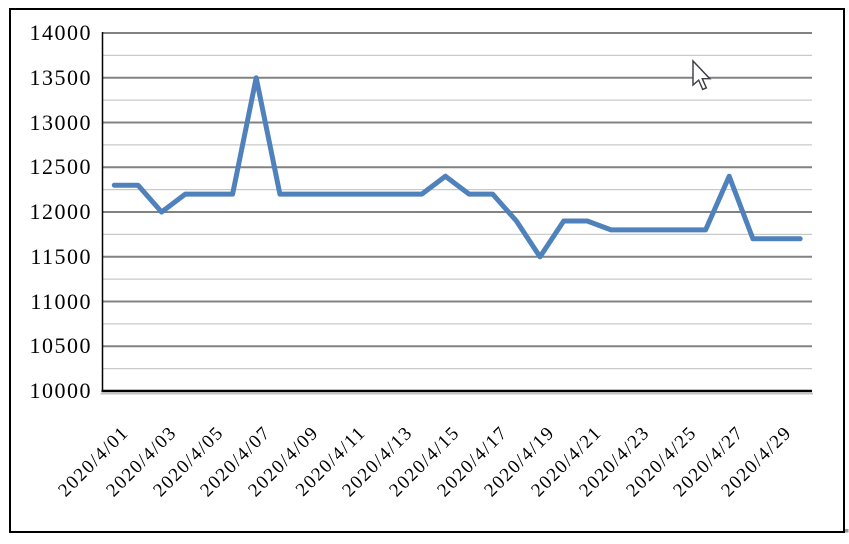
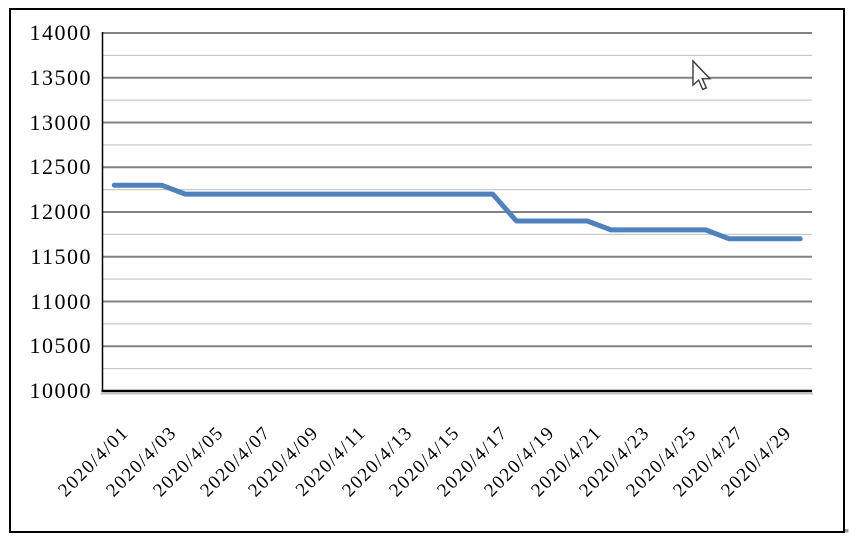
2020/4/03: 12000 -> 12300
2020/4/07: 13500 -> 12200
2020/4/15: 12400 -> 12200
2020/4/19: 11500 -> 11900
2020/4/27: 12400 -> 11700
